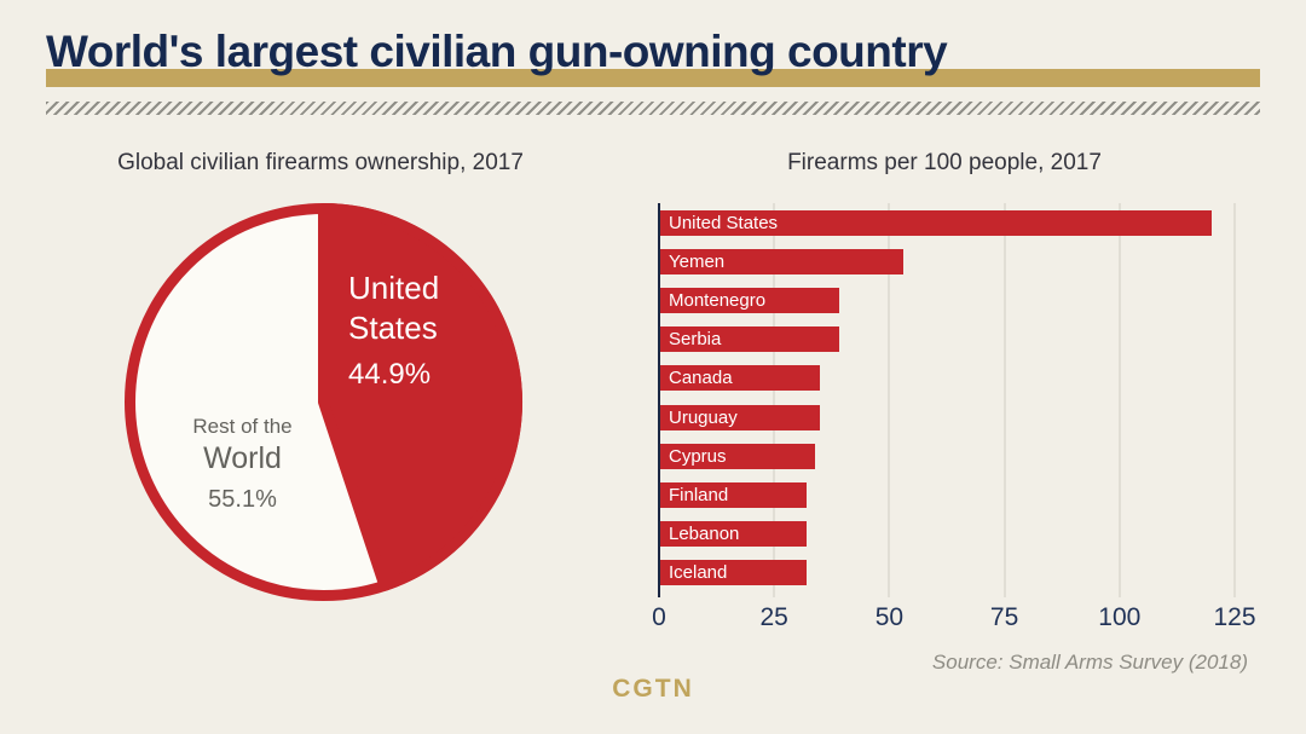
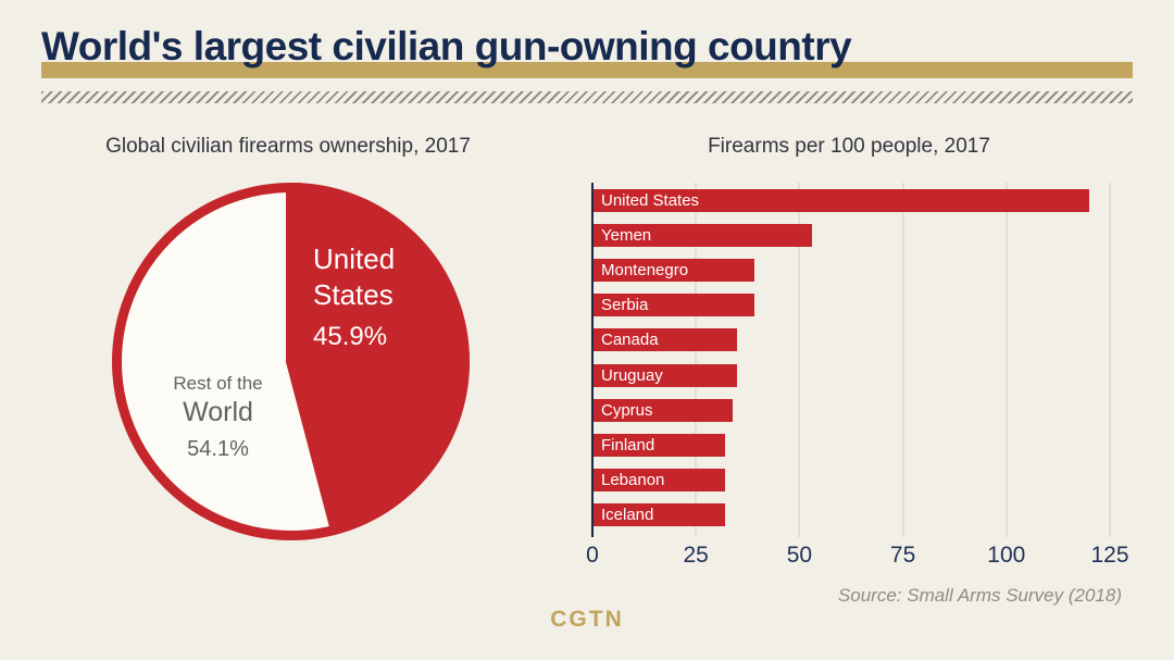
Global civilian firearms ownership, 2017/United States: 44.9% -> 45.9%
Global civilian firearms ownership, 2017/Rest of the World: 55.1% -> 54.1%
